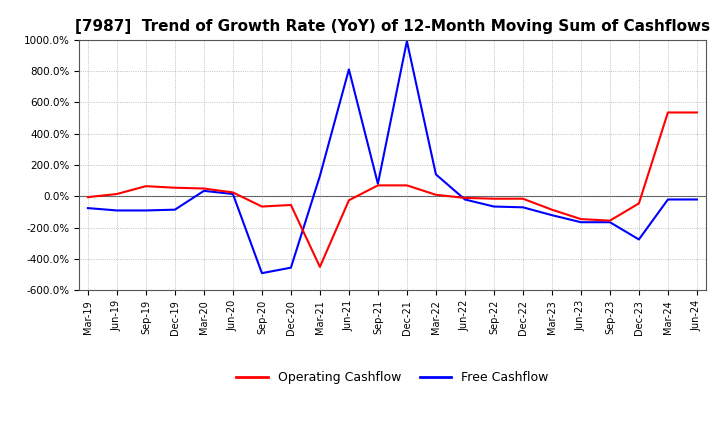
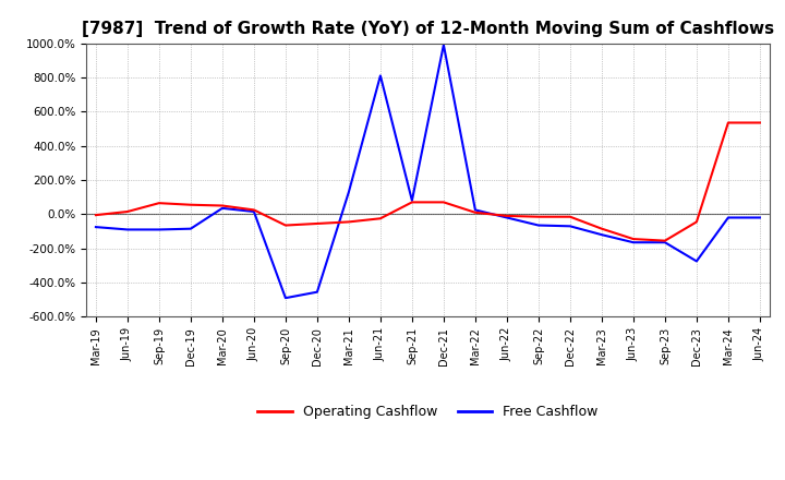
Operating Cashflow/Mar-21: -450% -> -40%
Free Cashflow/Mar-22: 140% -> 20%
